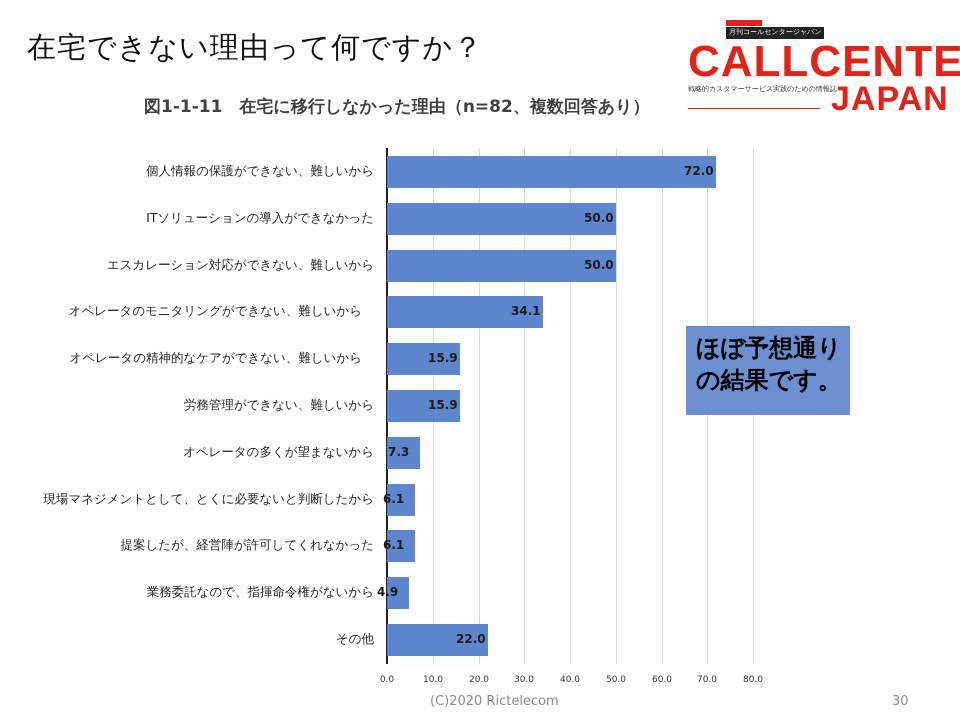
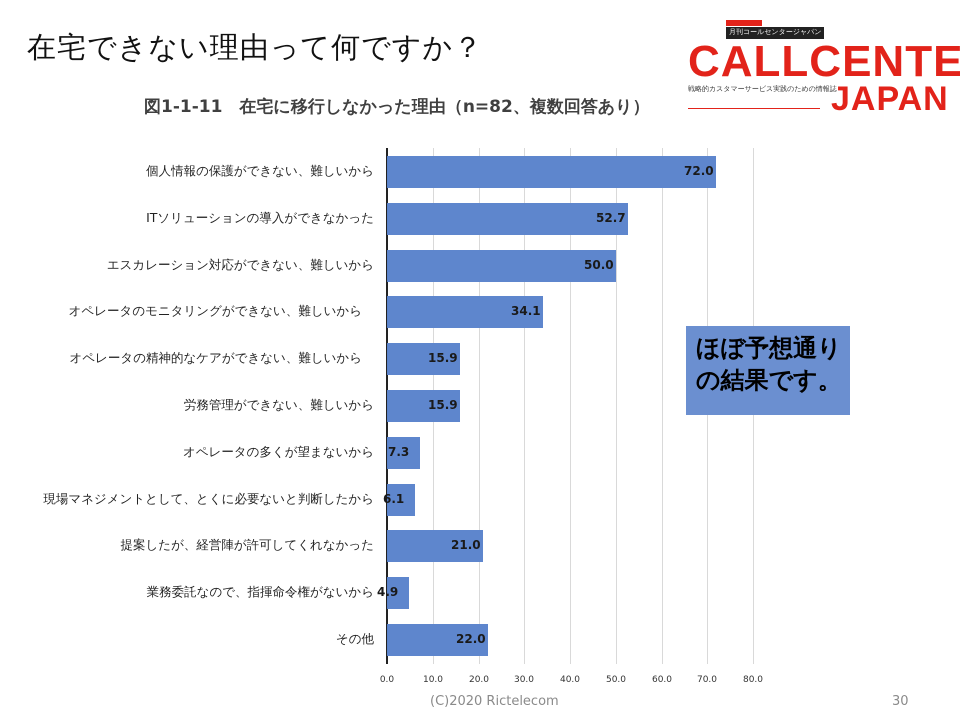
ITソリューションの導入ができなかった: 50.0 -> 52.7
提案したが、経営陣が許可してくれなかった: 6.1 -> 21.0
